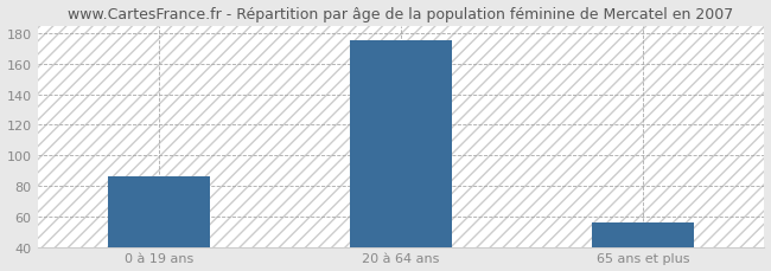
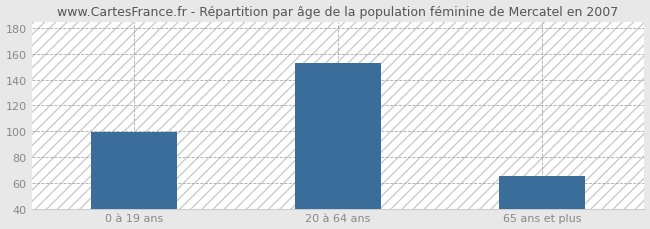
0 à 19 ans: 86 -> 99
20 à 64 ans: 175 -> 153
65 ans et plus: 56 -> 65
